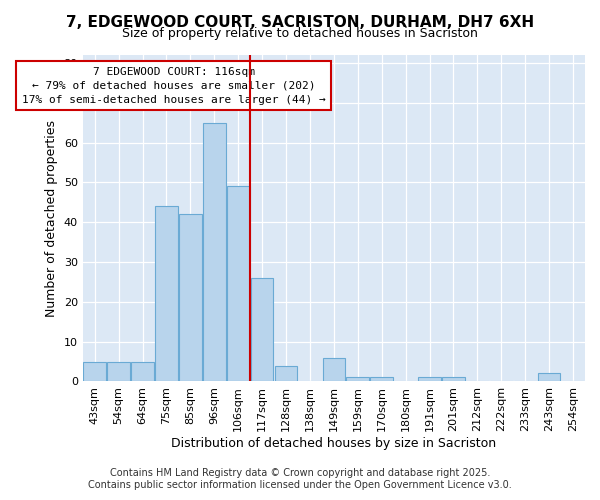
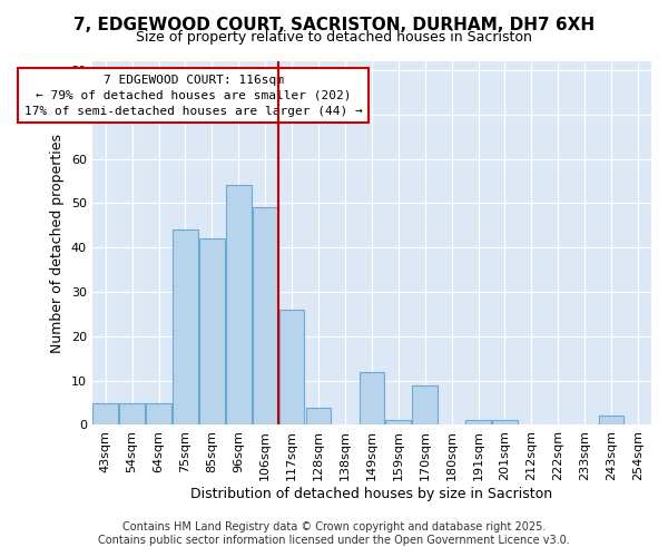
96sqm: 65 -> 54
149sqm: 6 -> 12
170sqm: 1 -> 9
